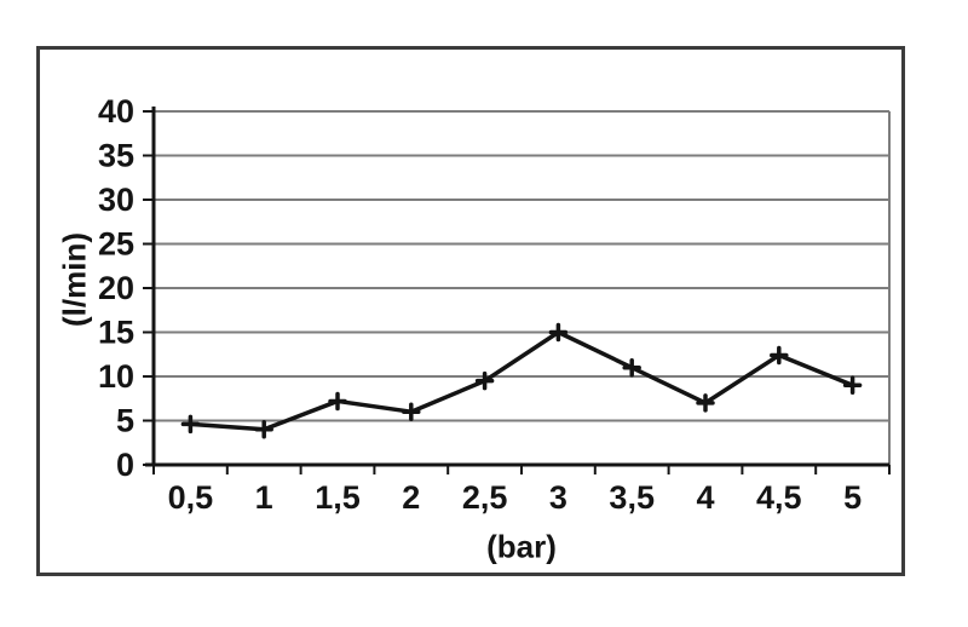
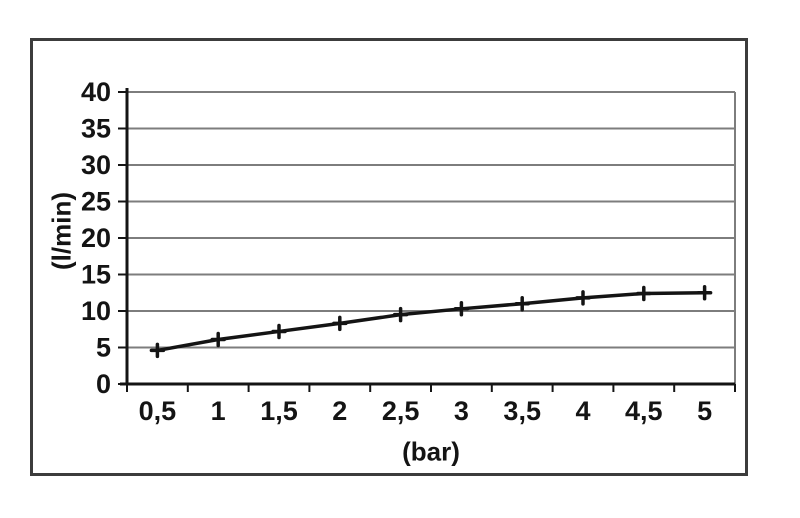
1: 4 -> 6
2: 6 -> 8
3: 15 -> 10
4: 7 -> 12
5: 9 -> 12
